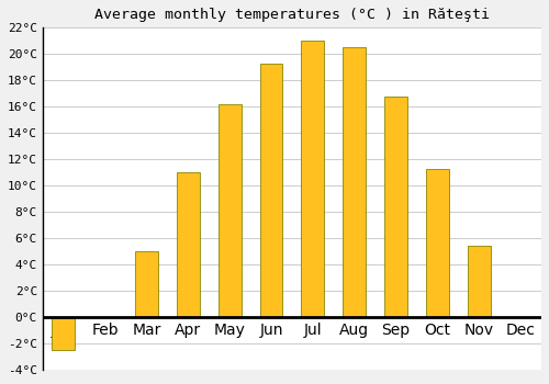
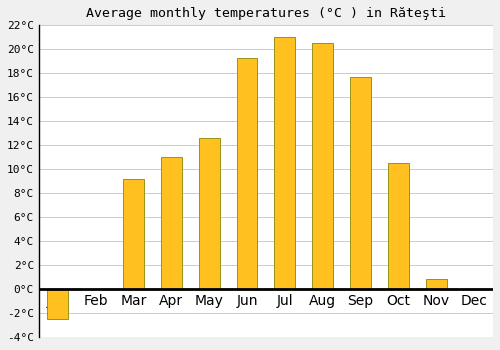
Mar: 5.0°C -> 9.2°C
May: 16.2°C -> 12.6°C
Sep: 16.8°C -> 17.7°C
Oct: 11.3°C -> 10.5°C
Nov: 5.4°C -> 0.8°C
